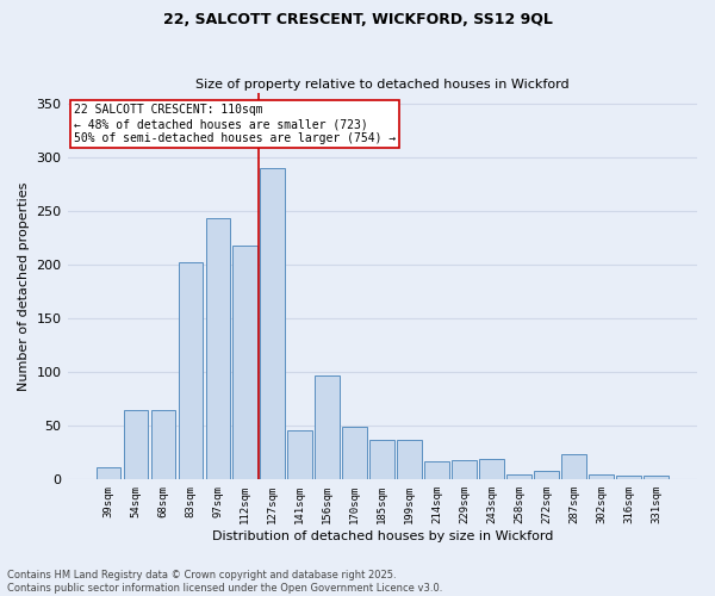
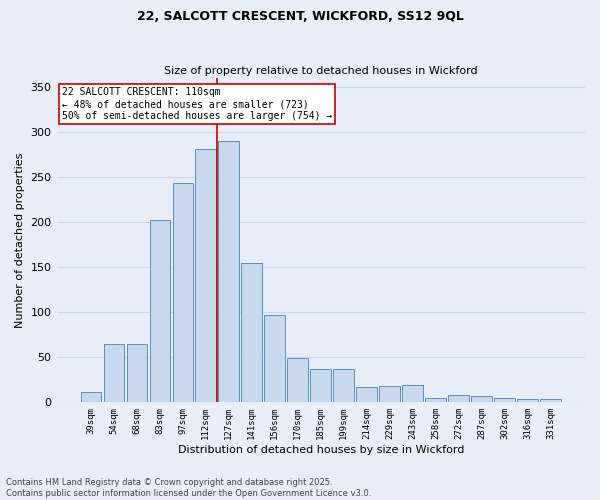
112sqm: 218 -> 281
141sqm: 46 -> 155
287sqm: 24 -> 7
